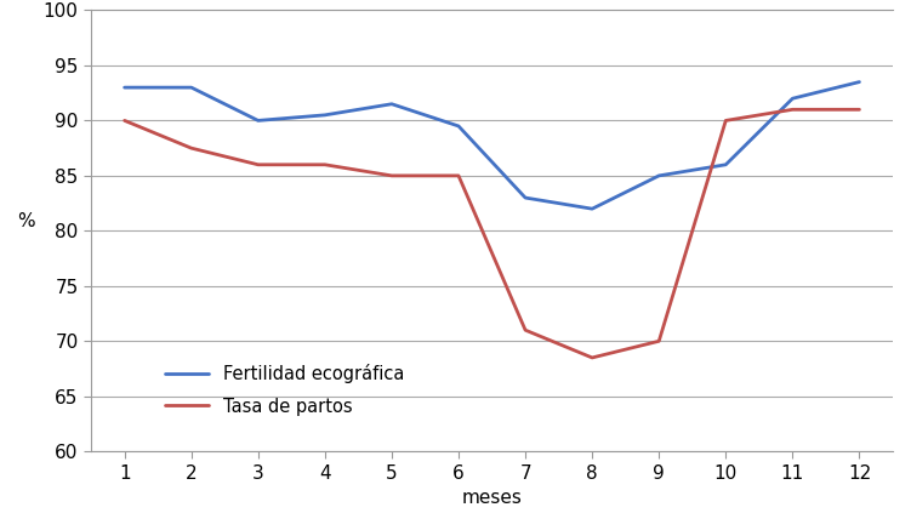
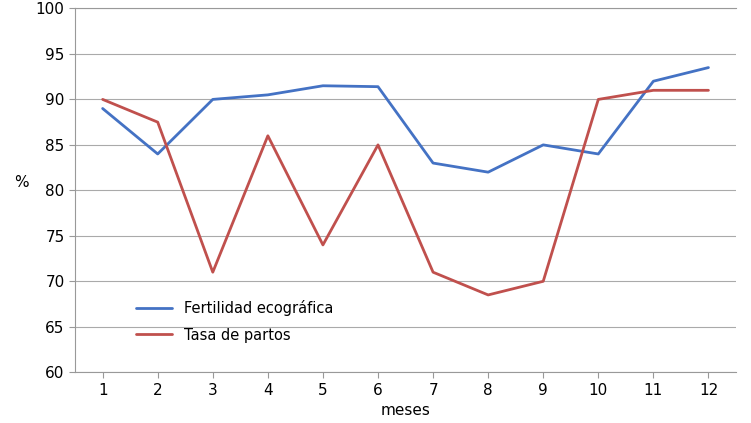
Fertilidad ecográfica/1: 93.0 -> 89.0
Fertilidad ecográfica/2: 93.0 -> 84.0
Tasa de partos/3: 86.0 -> 71.0
Tasa de partos/5: 85.0 -> 74.0
Fertilidad ecográfica/6: 89.5 -> 91.4
Fertilidad ecográfica/10: 86.0 -> 84.0
